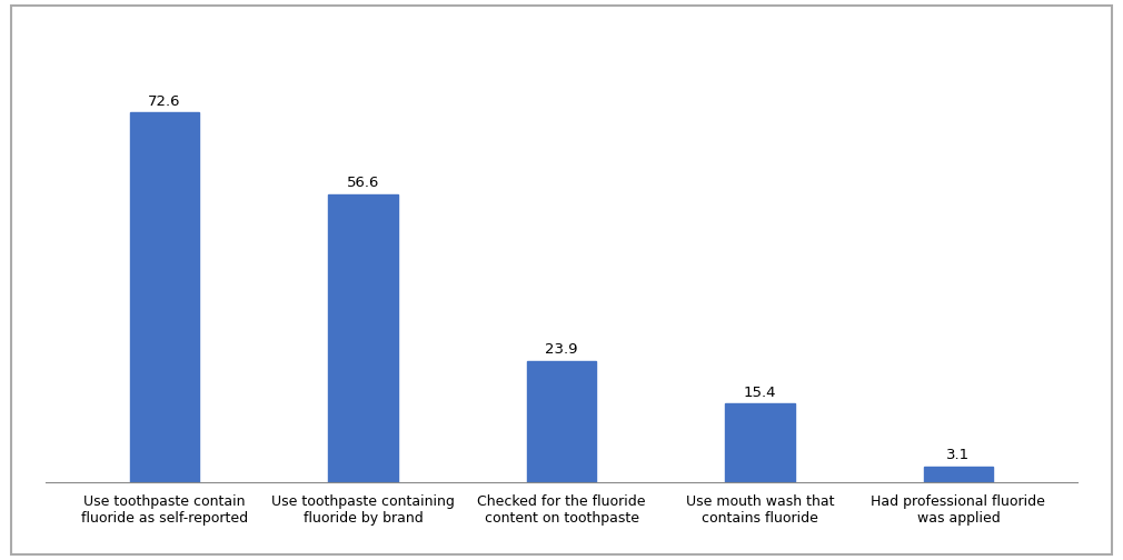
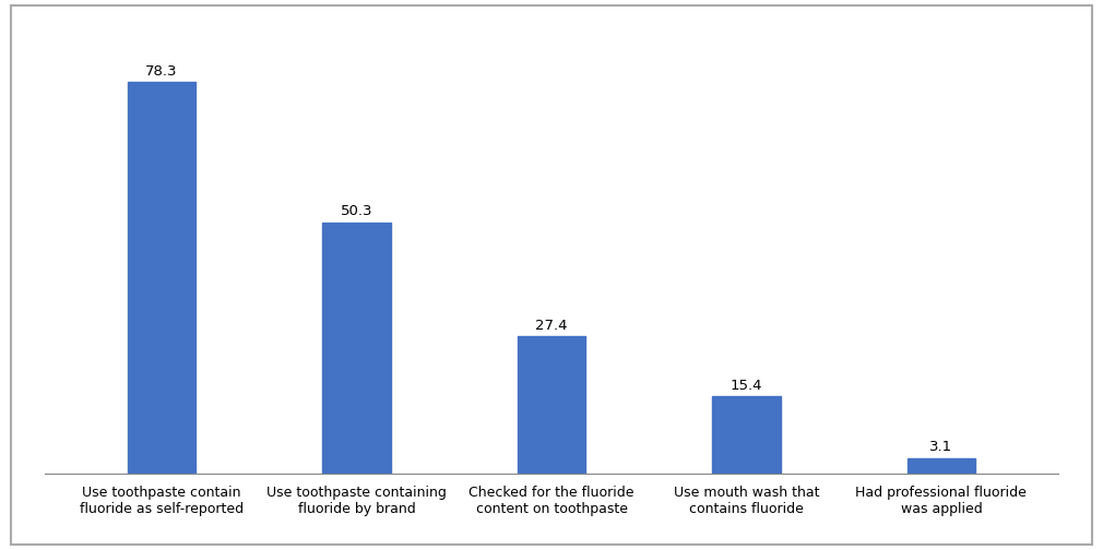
Use toothpaste contain fluoride as self-reported: 72.6 -> 78.3
Use toothpaste containing fluoride by brand: 56.6 -> 50.3
Checked for the fluoride content on toothpaste: 23.9 -> 27.4
